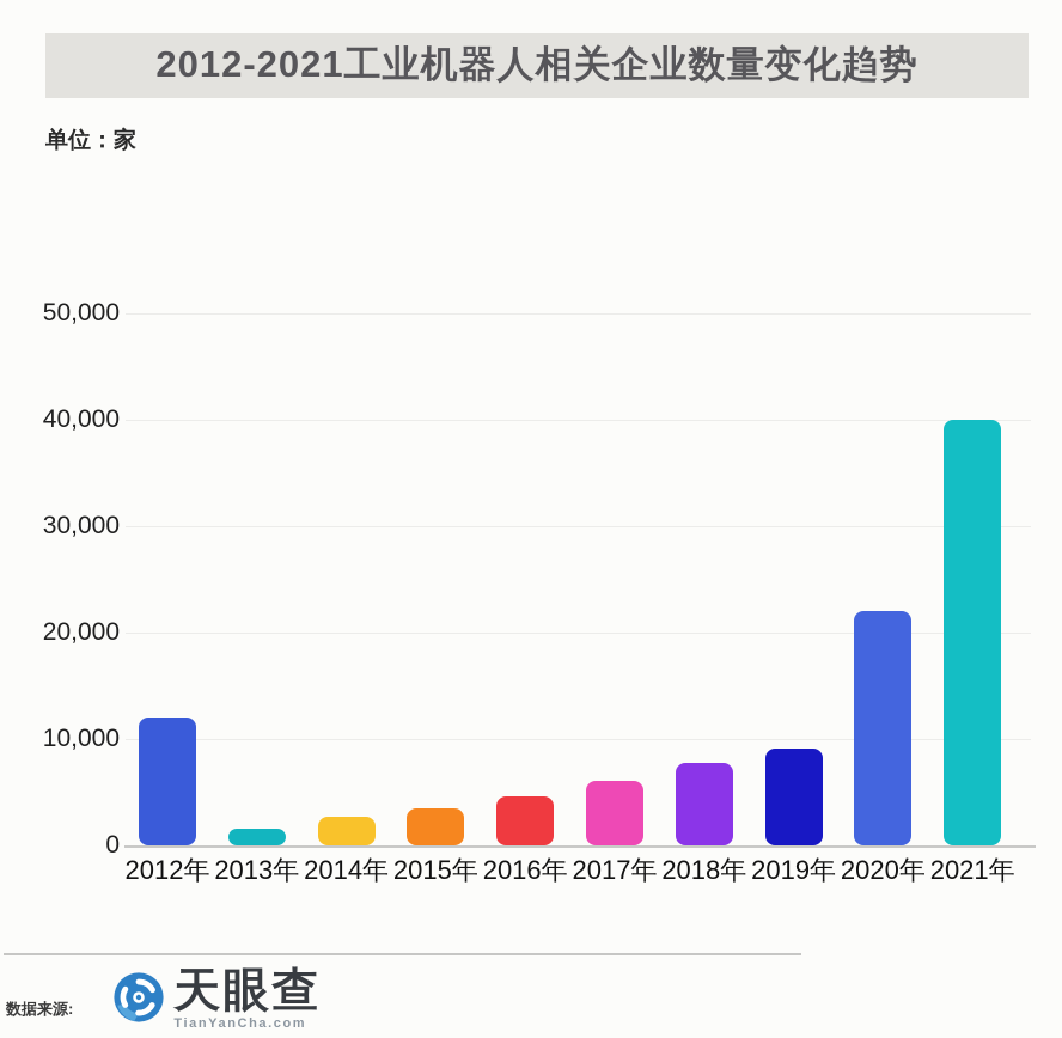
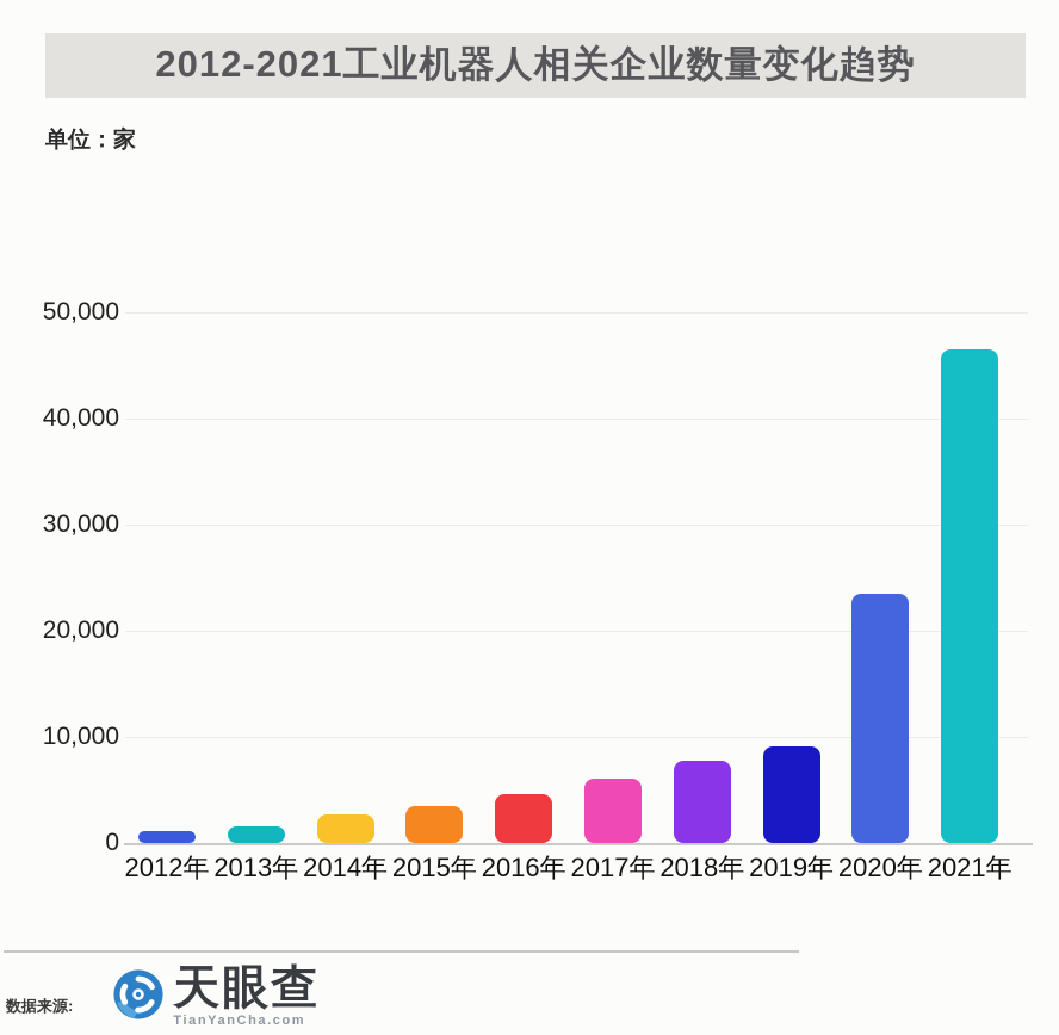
2012年: 12000 -> 1000
2020年: 22000 -> 24000
2021年: 40000 -> 46000
